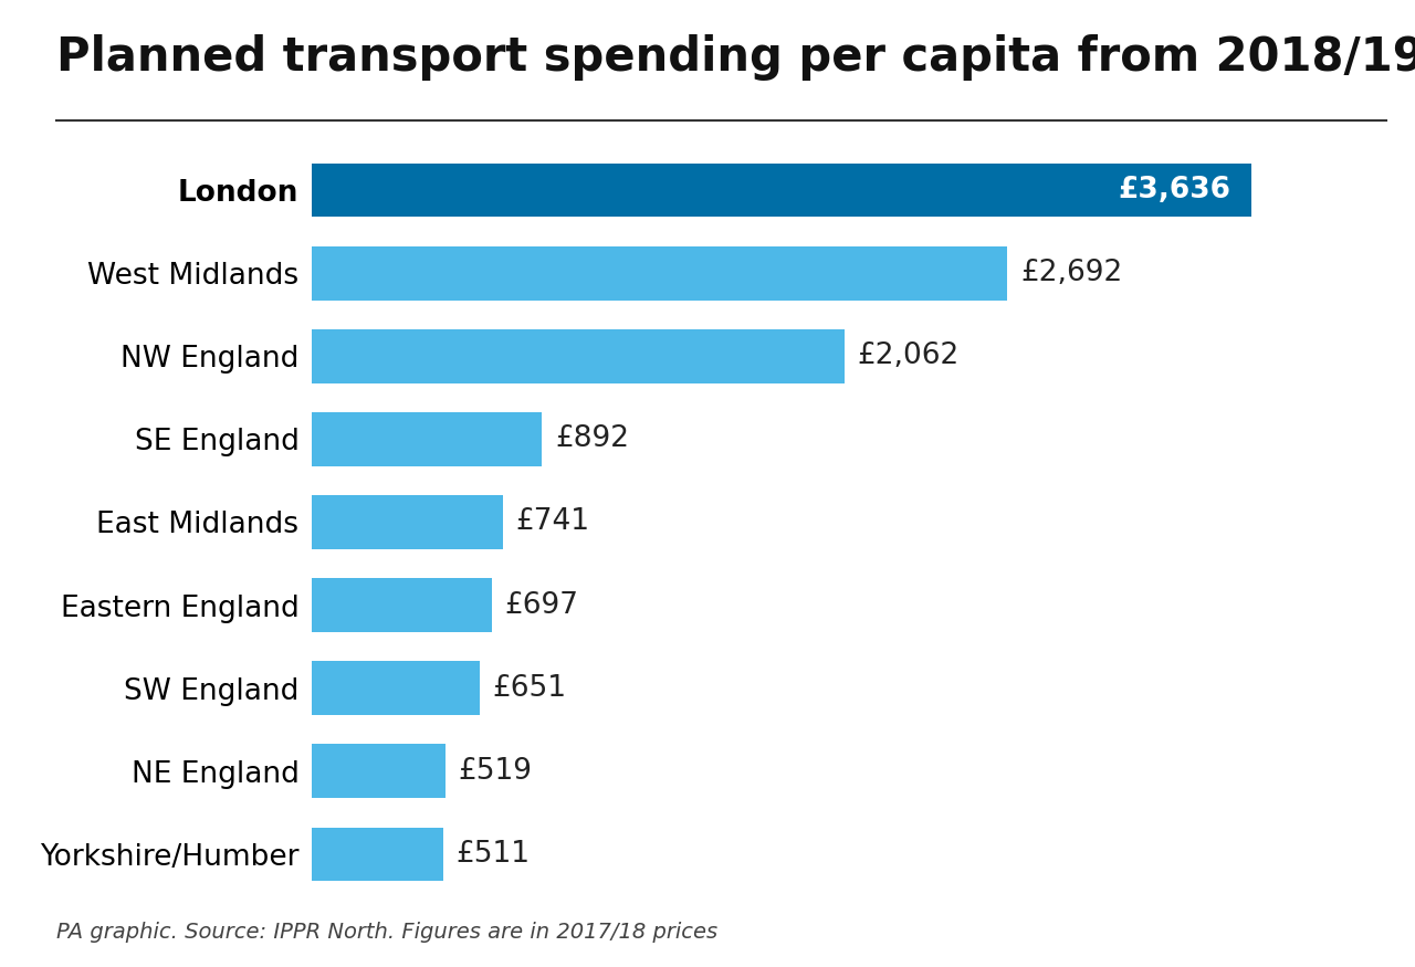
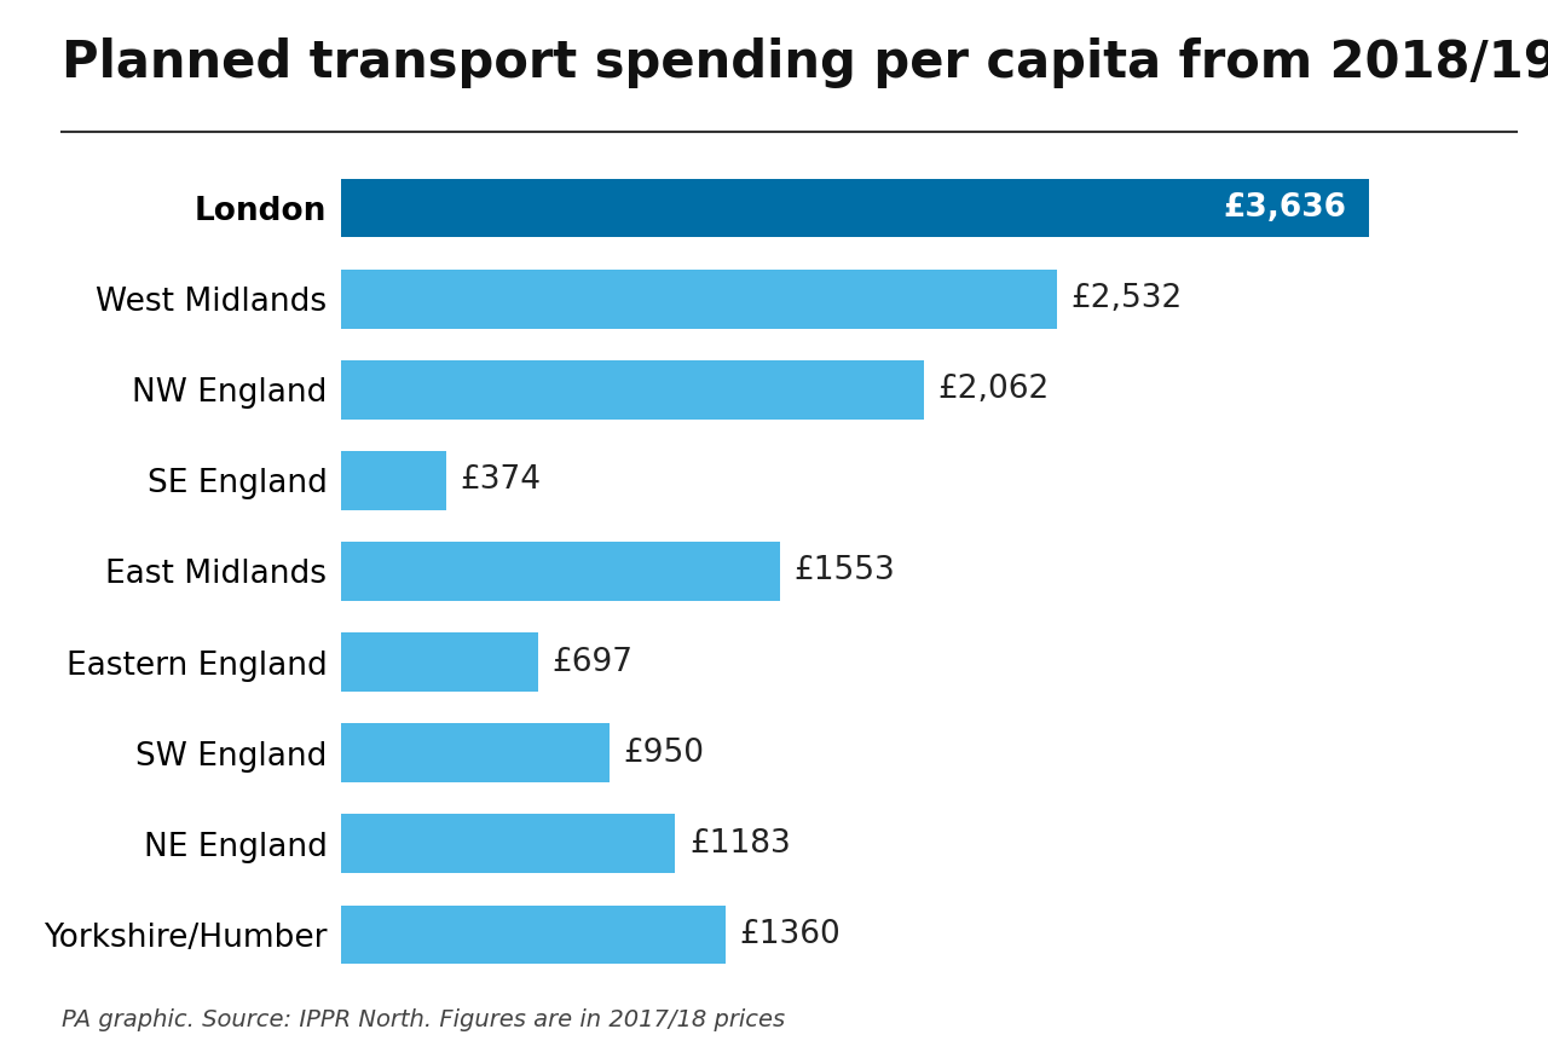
West Midlands: £2,692 -> £2,532
SE England: £892 -> £374
East Midlands: £741 -> £1553
SW England: £651 -> £950
NE England: £519 -> £1183
Yorkshire/Humber: £511 -> £1360
